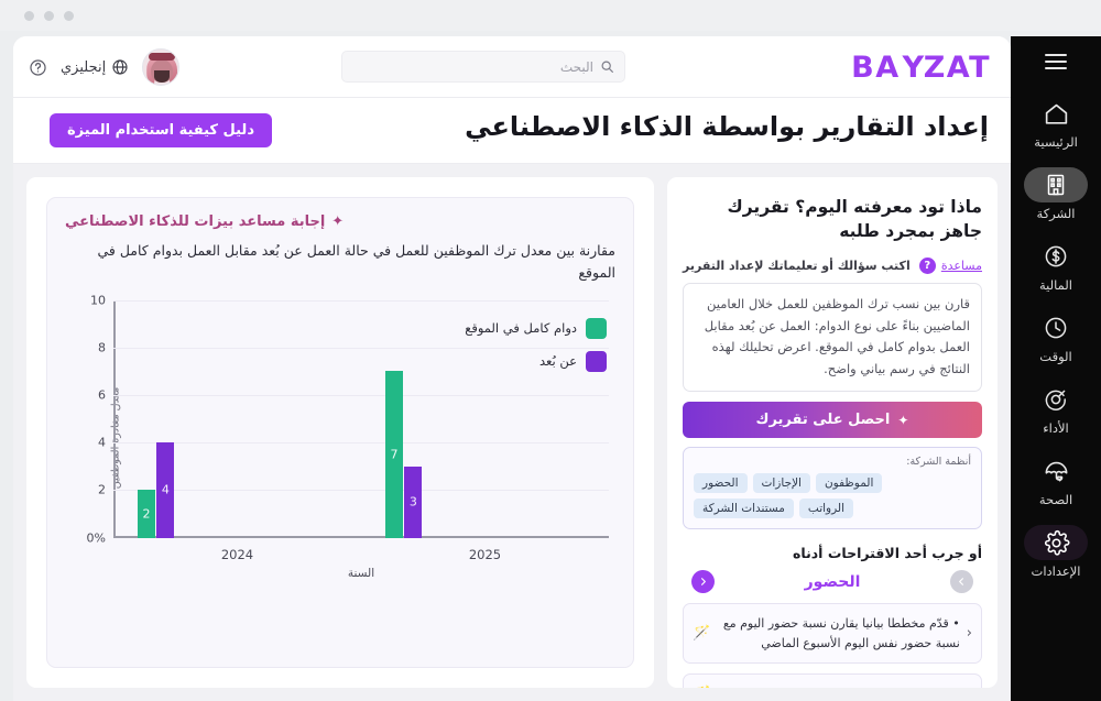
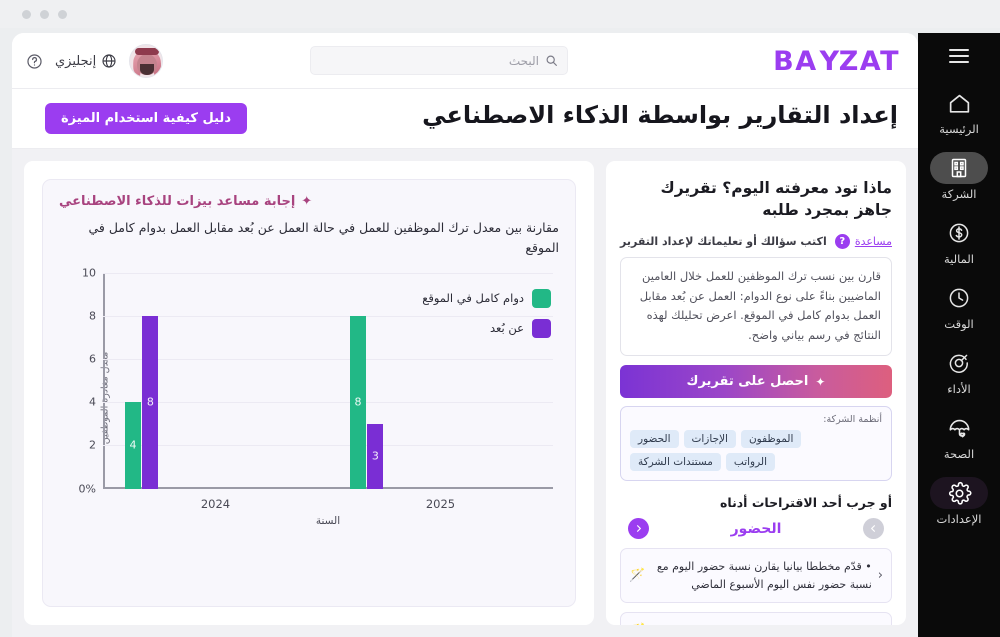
دوام كامل في الموقع/2024: 2 -> 4
عن بُعد/2024: 4 -> 8
دوام كامل في الموقع/2025: 7 -> 8
